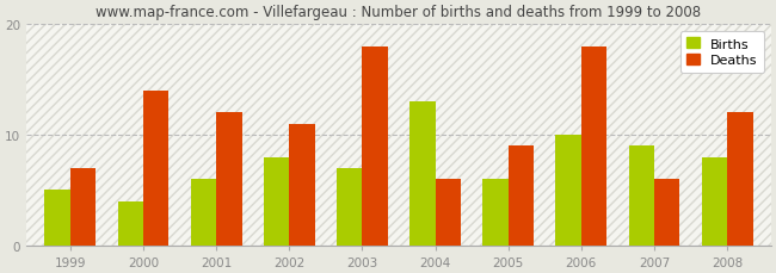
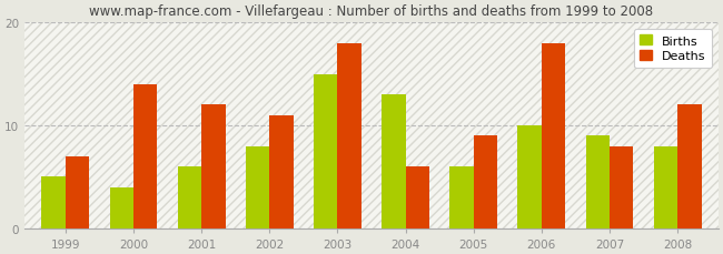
Births/2003: 7 -> 15
Deaths/2007: 6 -> 8
